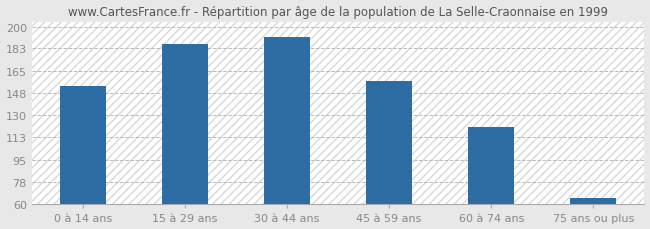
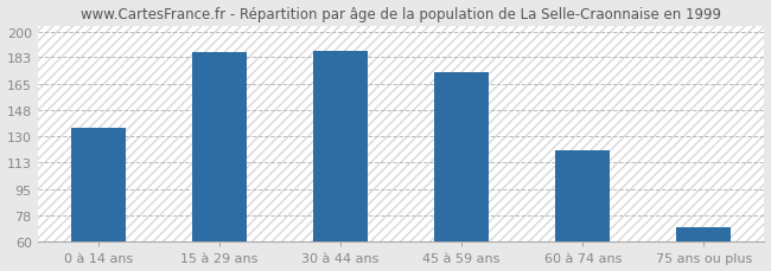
0 à 14 ans: 153 -> 136
30 à 44 ans: 192 -> 187
45 à 59 ans: 157 -> 173
75 ans ou plus: 65 -> 70
